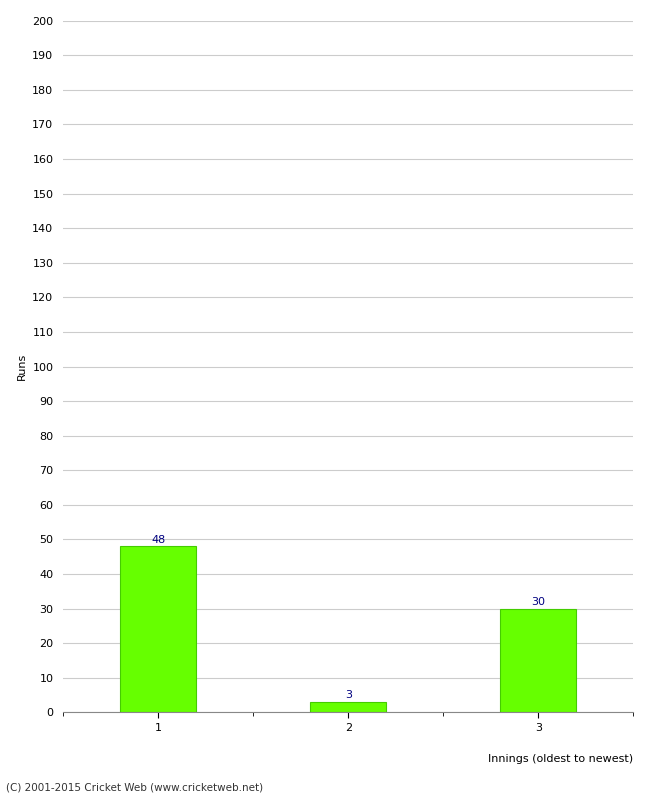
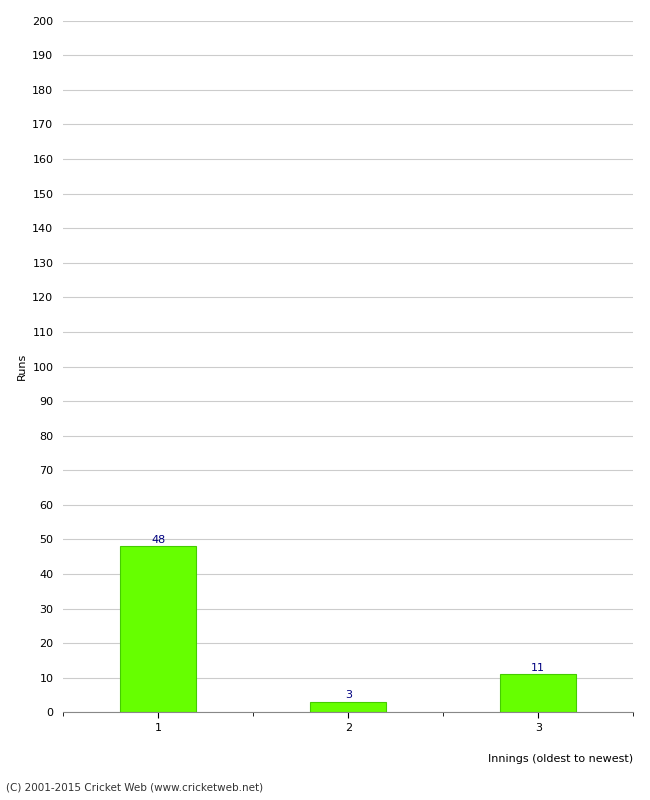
3: 30 -> 11
